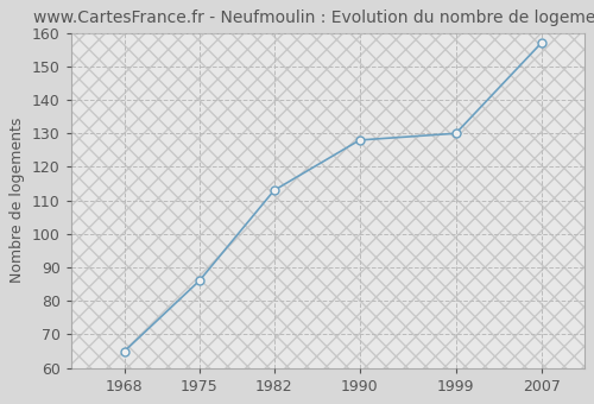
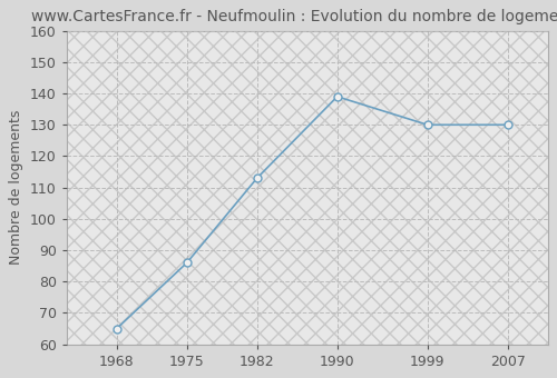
1990: 128 -> 139
2007: 157 -> 130
